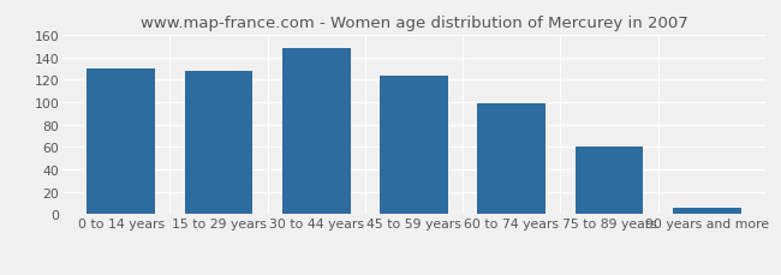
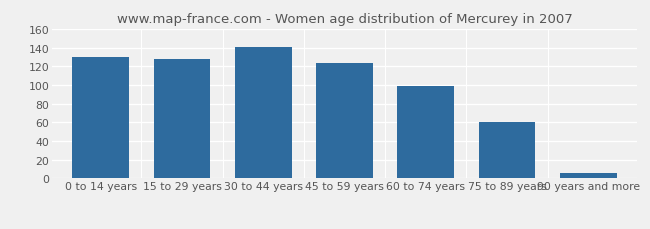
30 to 44 years: 148 -> 141
